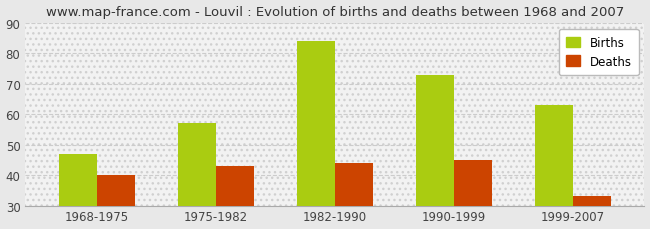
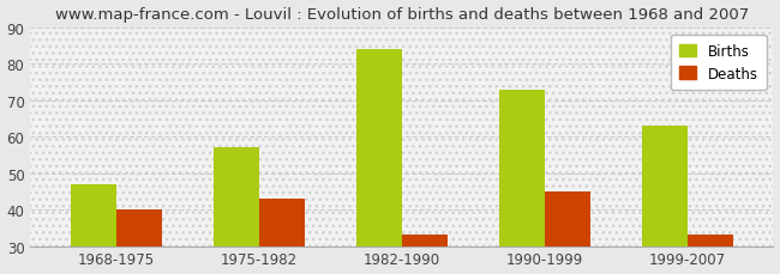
Deaths/1982-1990: 44 -> 33
